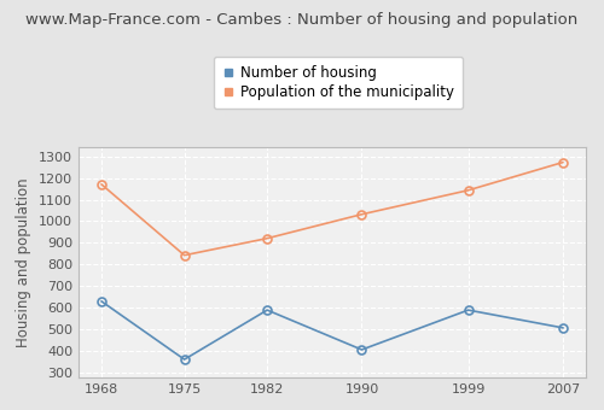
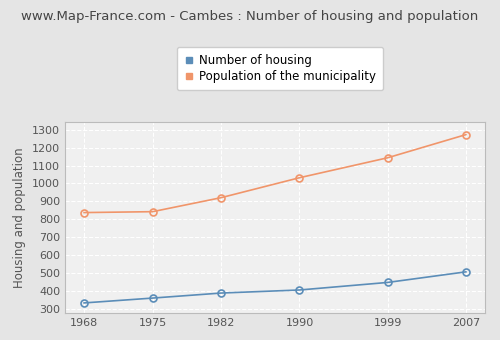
Number of housing/1968: 630 -> 340
Population of the municipality/1968: 1170 -> 840
Number of housing/1982: 590 -> 390
Number of housing/1999: 590 -> 450
